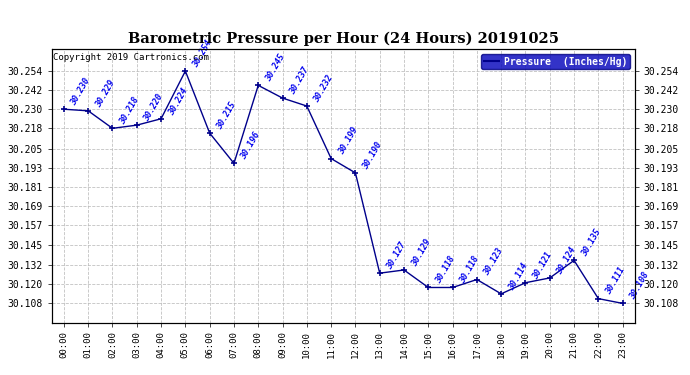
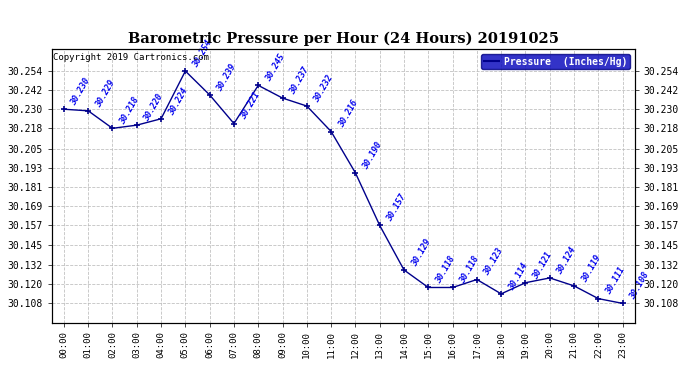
06:00: 30.215 -> 30.239
07:00: 30.196 -> 30.221
11:00: 30.199 -> 30.216
13:00: 30.127 -> 30.157
21:00: 30.135 -> 30.119
